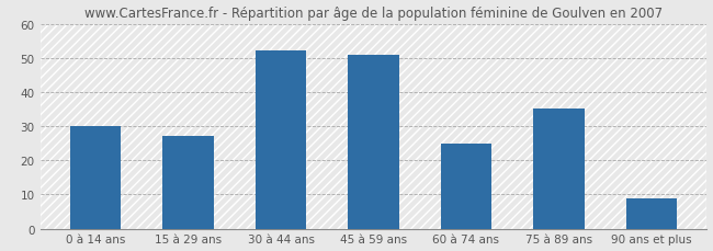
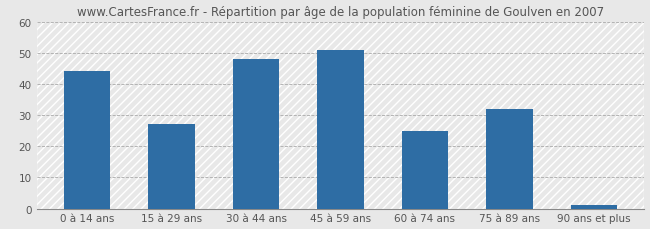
0 à 14 ans: 30 -> 44
30 à 44 ans: 52 -> 48
75 à 89 ans: 35 -> 32
90 ans et plus: 9 -> 1
